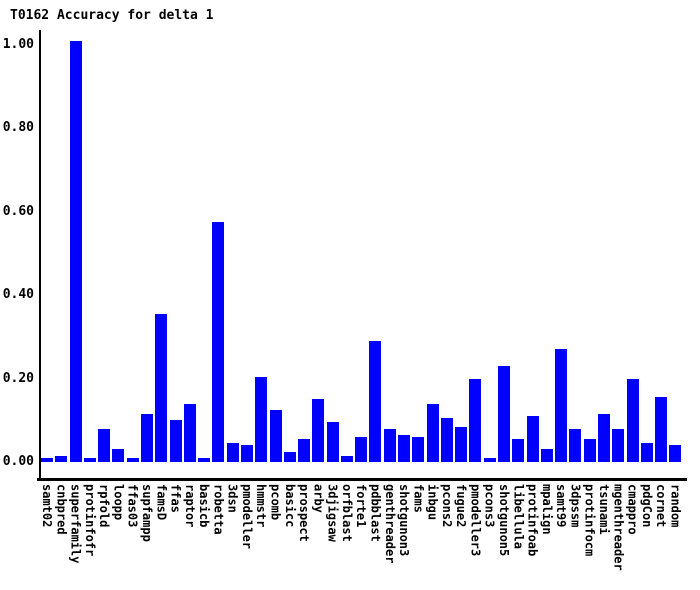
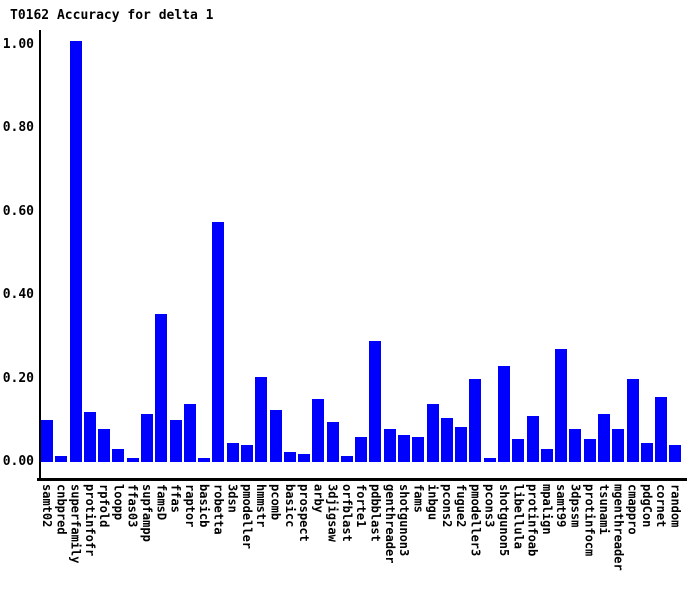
samt02: 0.01 -> 0.10
protinfofr: 0.01 -> 0.12
prospect: 0.06 -> 0.02
